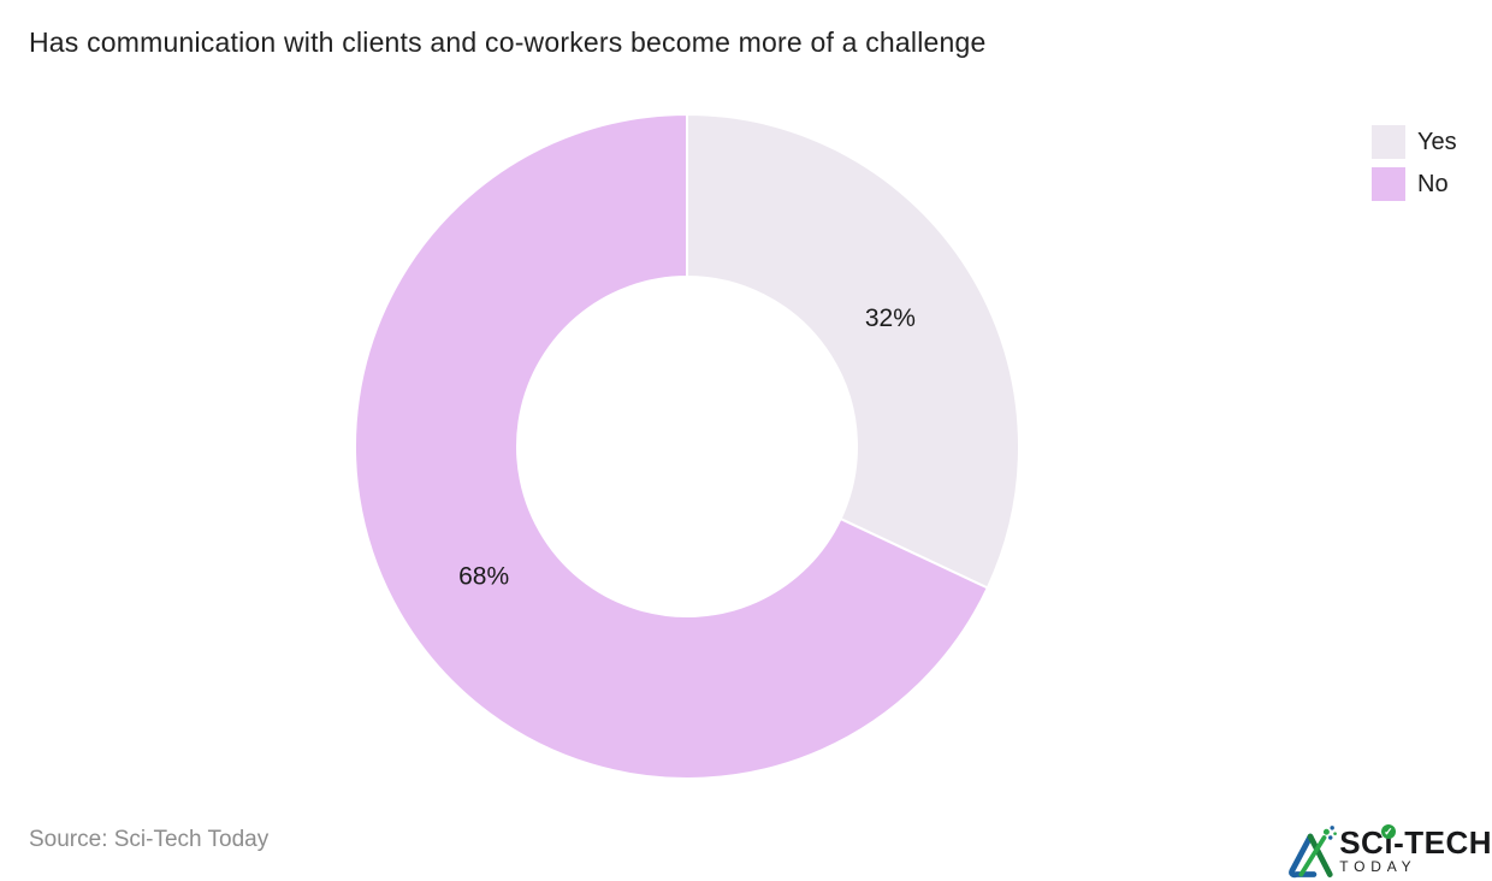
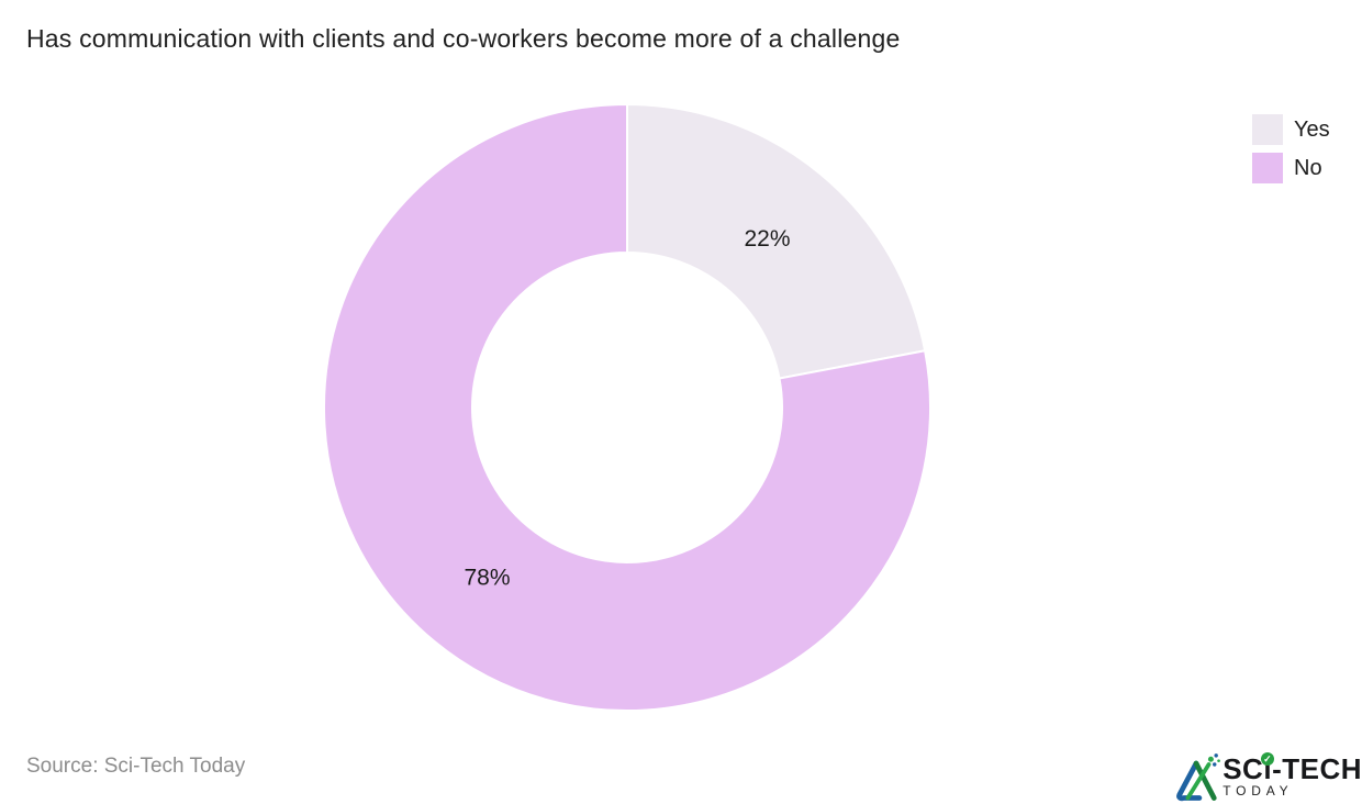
Yes: 32% -> 22%
No: 68% -> 78%
